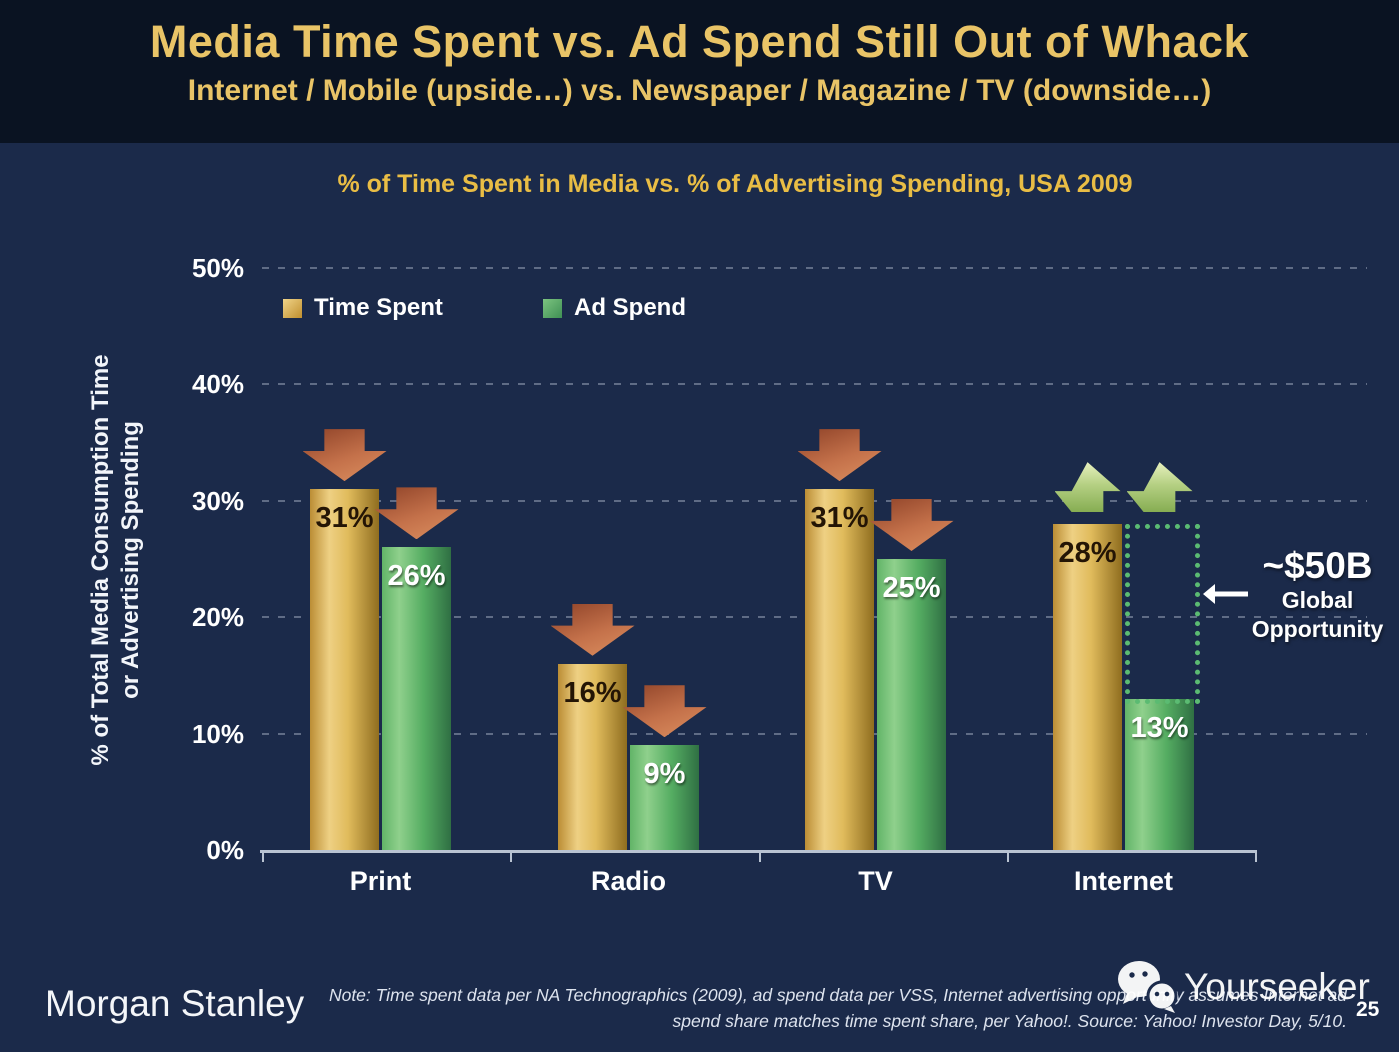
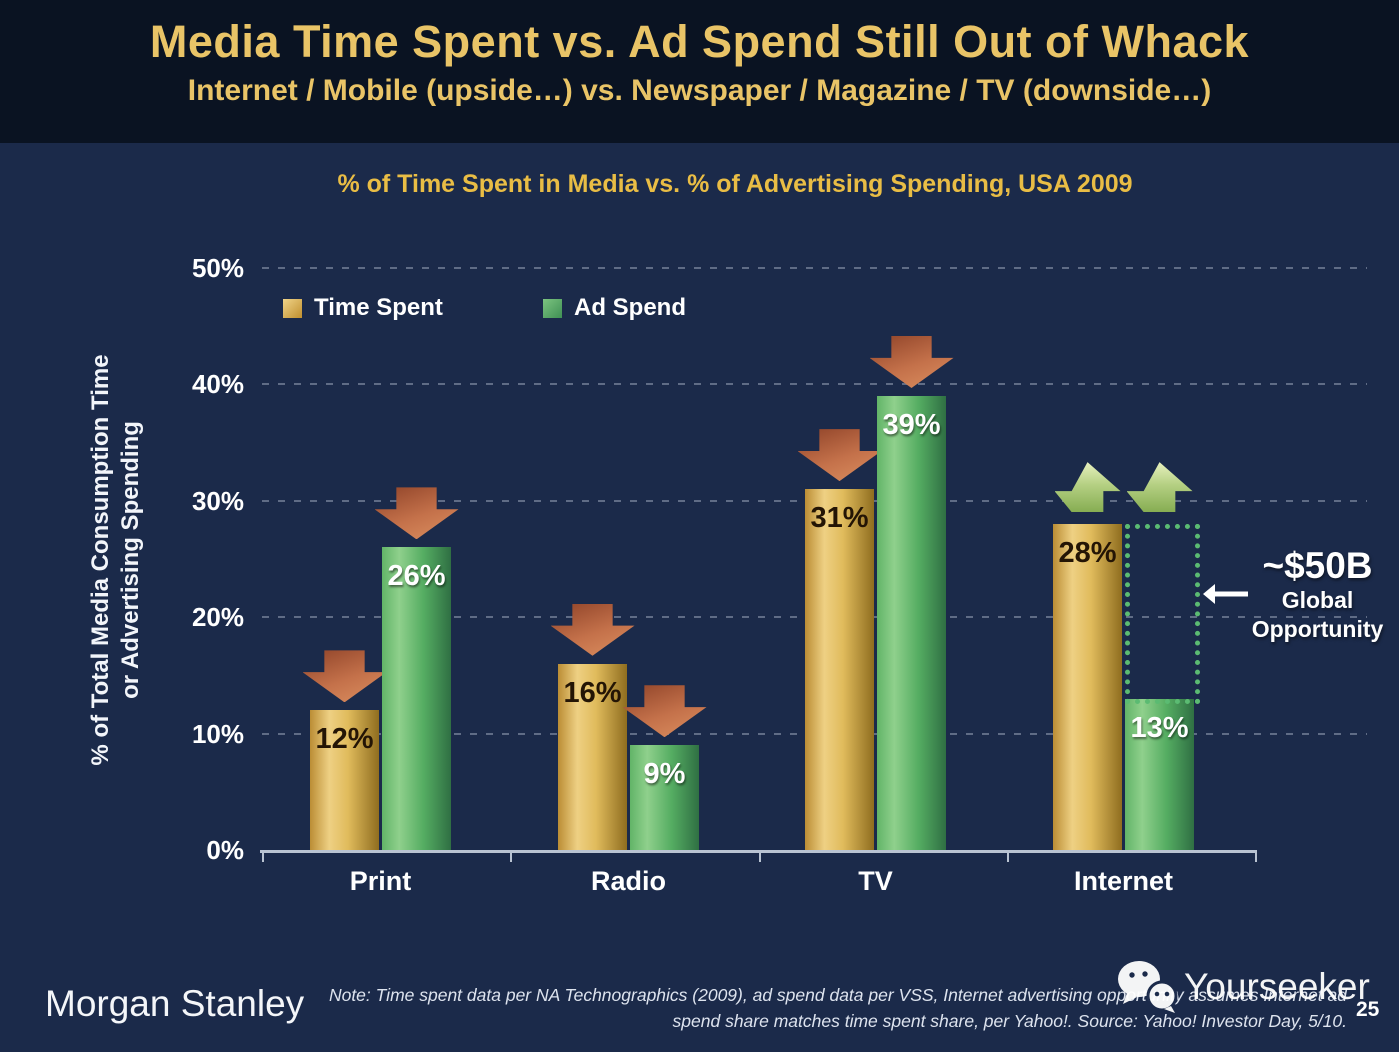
Time Spent/Print: 31% -> 12%
Ad Spend/TV: 25% -> 39%
